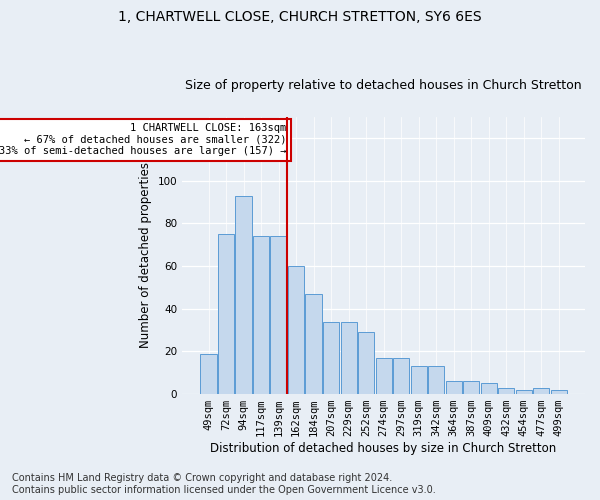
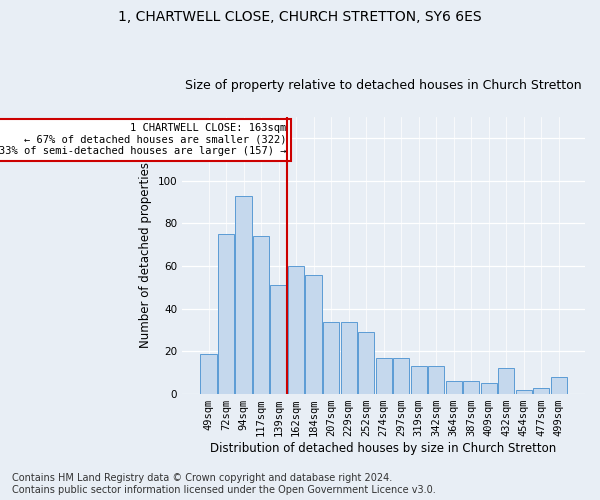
139sqm: 74 -> 51
184sqm: 47 -> 56
432sqm: 3 -> 12
499sqm: 2 -> 8
